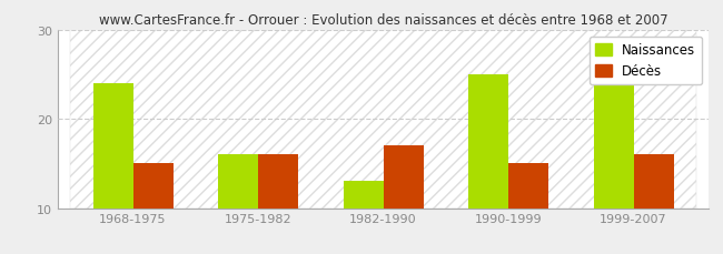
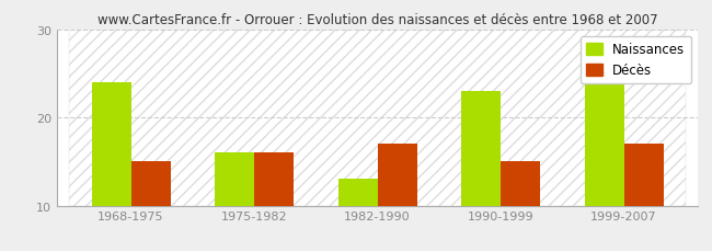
Naissances/1990-1999: 25 -> 23
Décès/1999-2007: 16 -> 17
